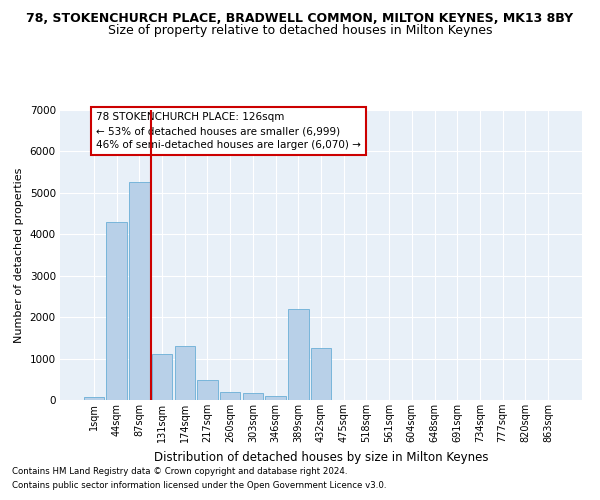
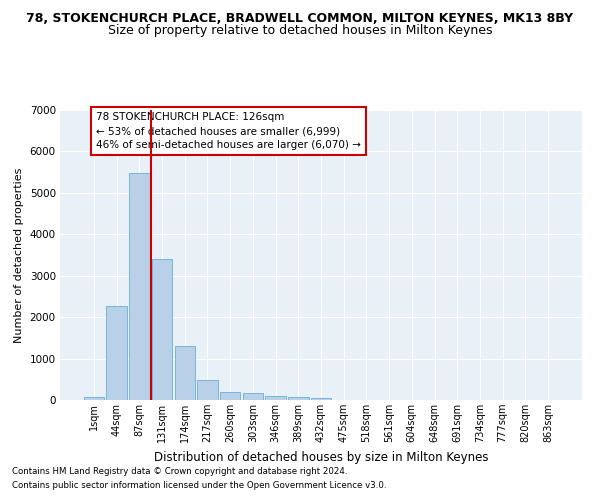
44sqm: 4300 -> 2280
87sqm: 5250 -> 5480
131sqm: 1100 -> 3400
389sqm: 2200 -> 70
432sqm: 1250 -> 50
